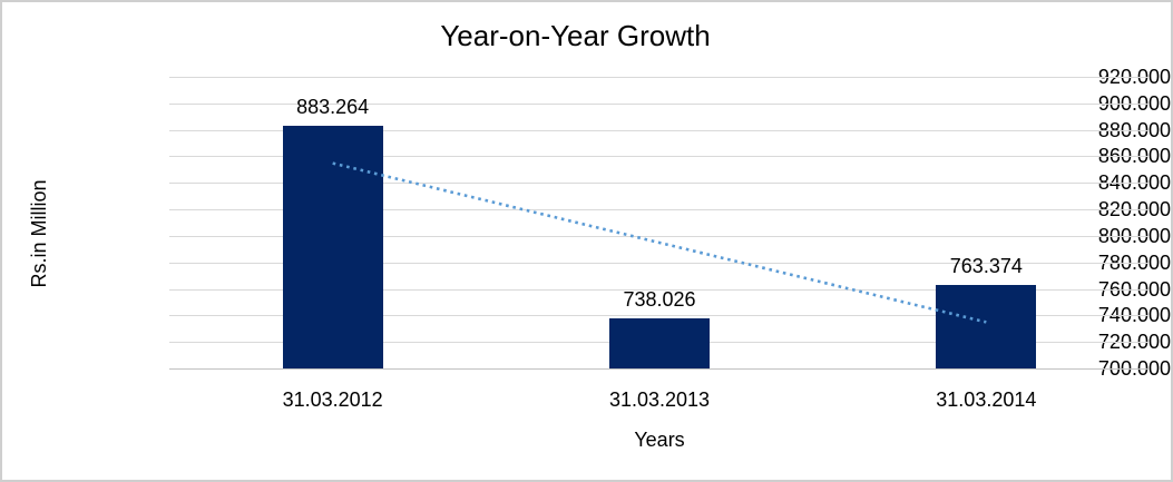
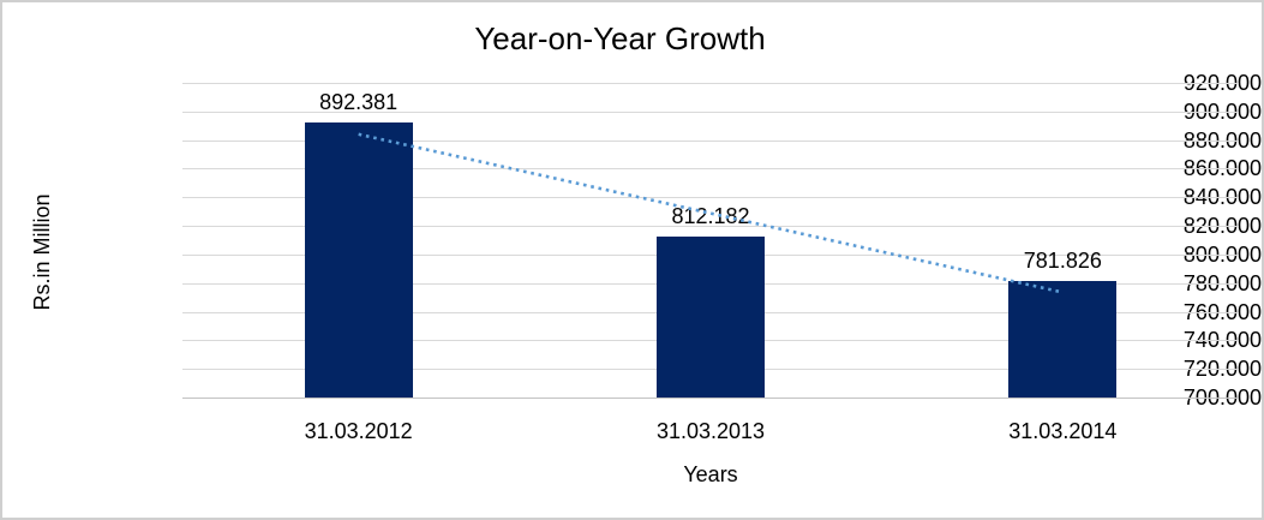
31.03.2012: 883.264 -> 892.381
31.03.2013: 738.026 -> 812.182
31.03.2014: 763.374 -> 781.826
